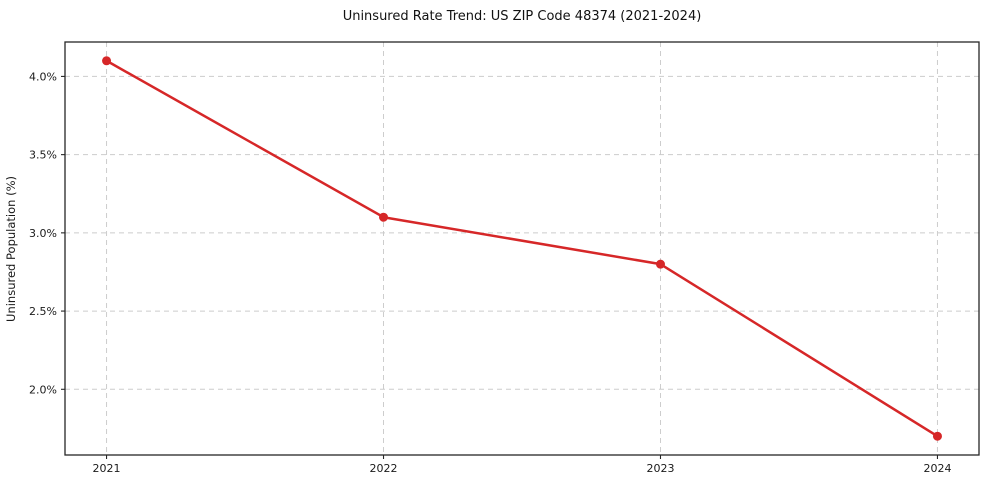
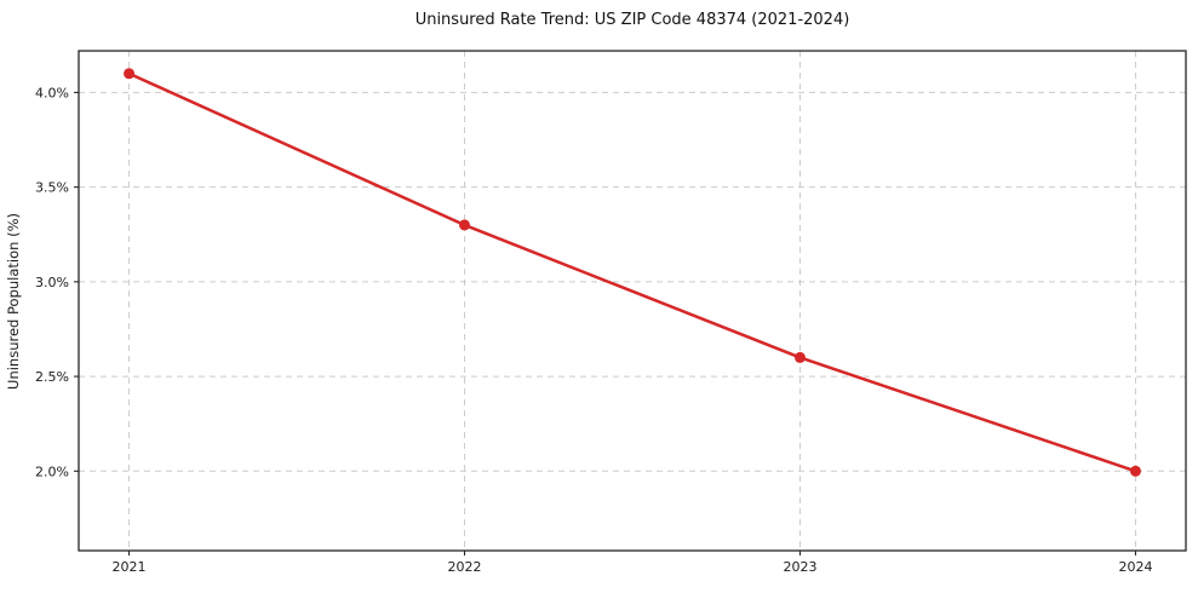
2022: 3.1% -> 3.3%
2023: 2.8% -> 2.6%
2024: 1.7% -> 2.0%
